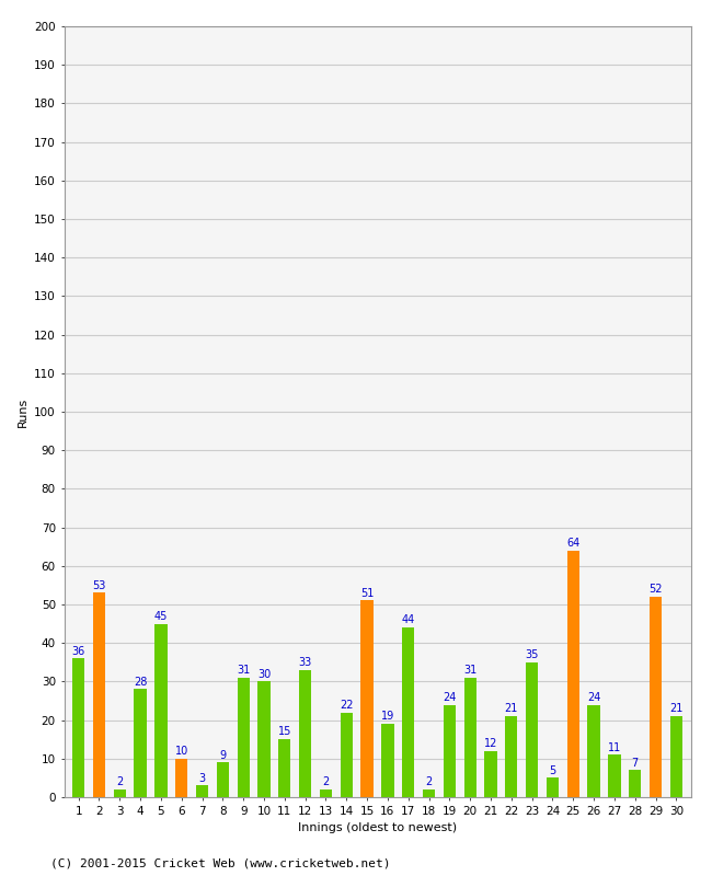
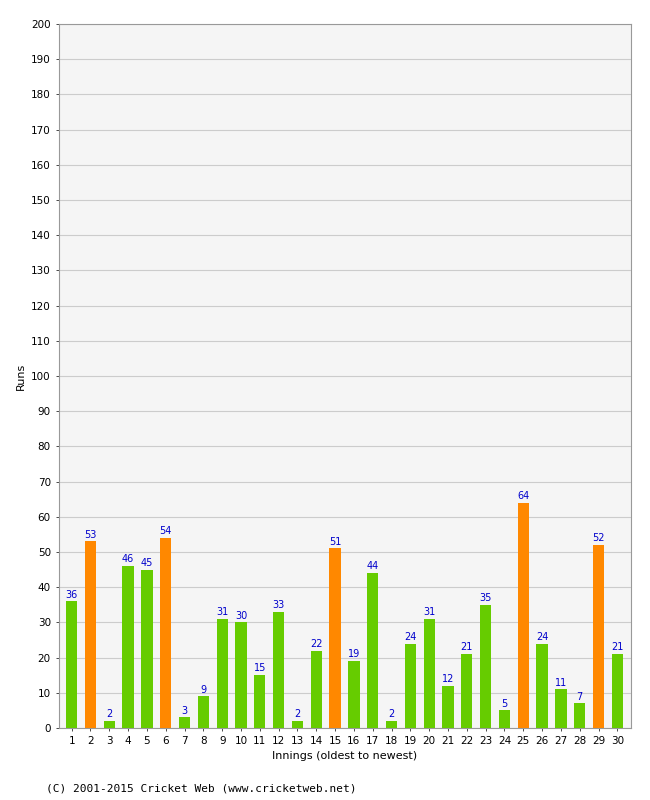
4: 28 -> 46
6: 10 -> 54
